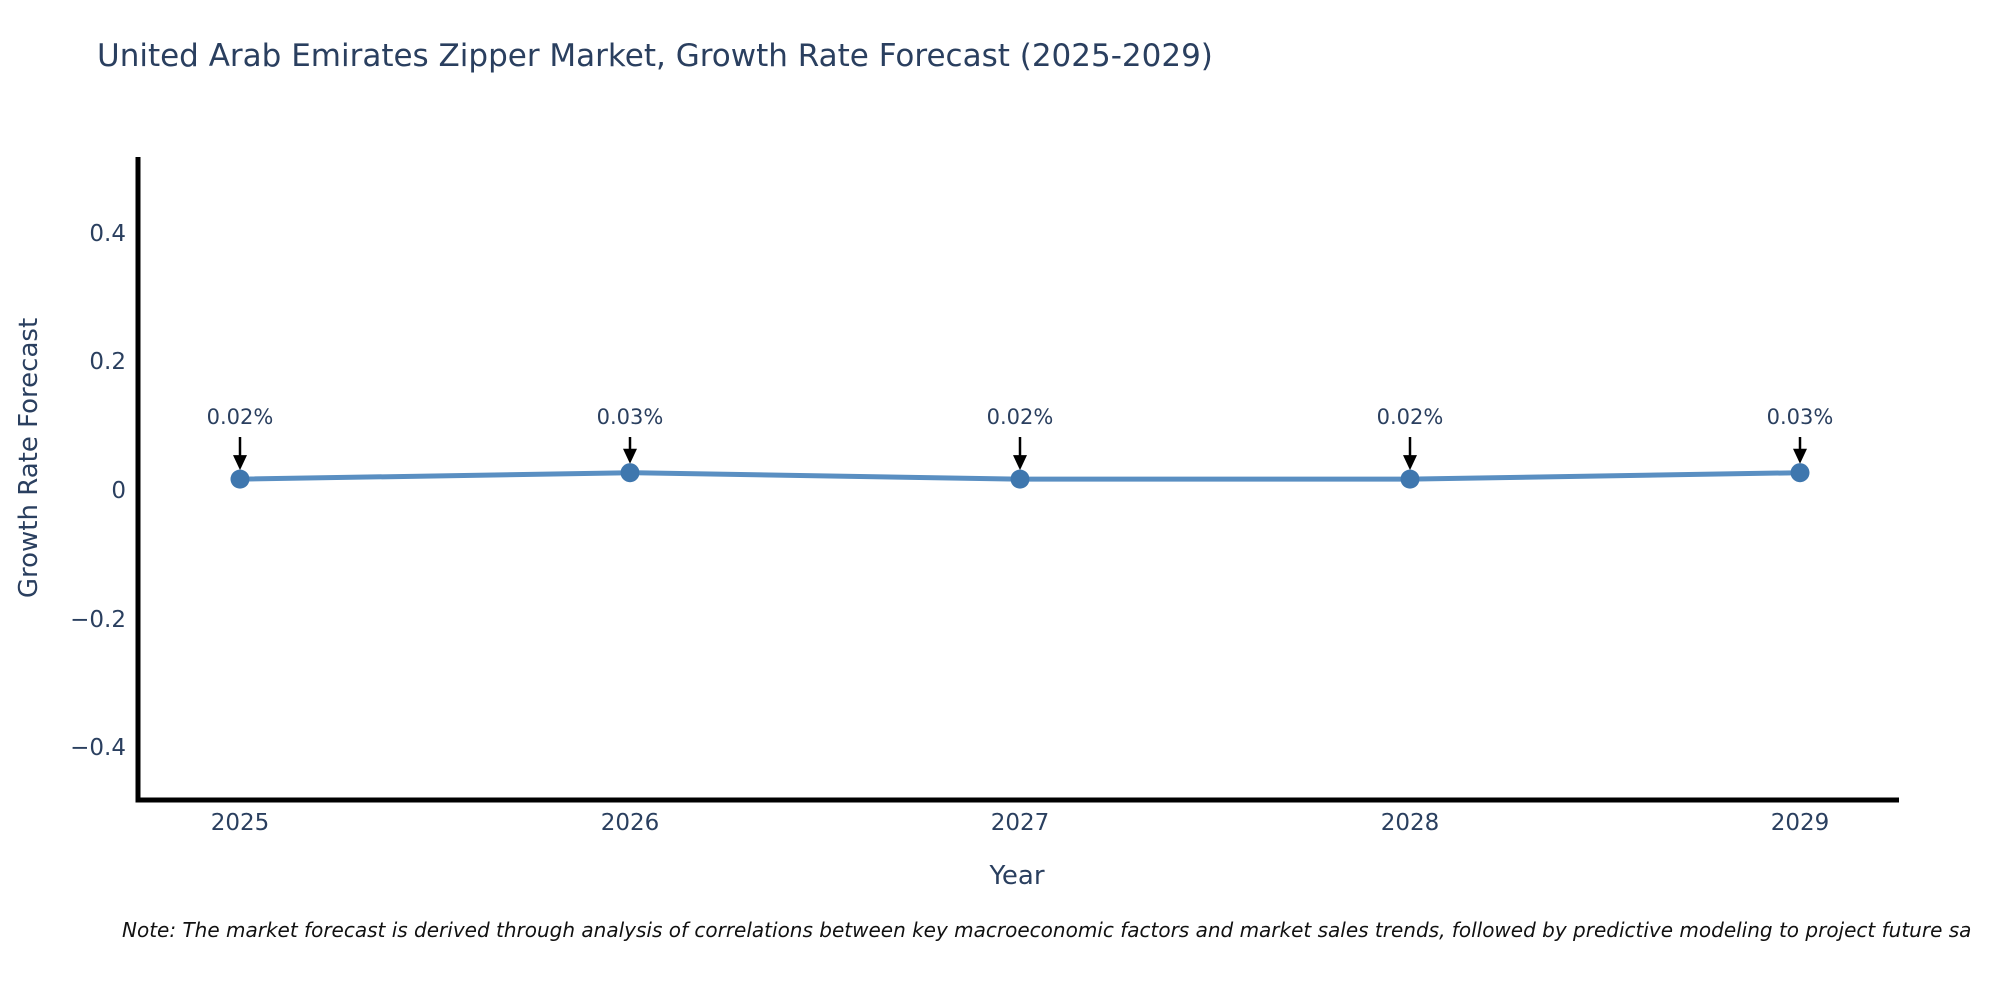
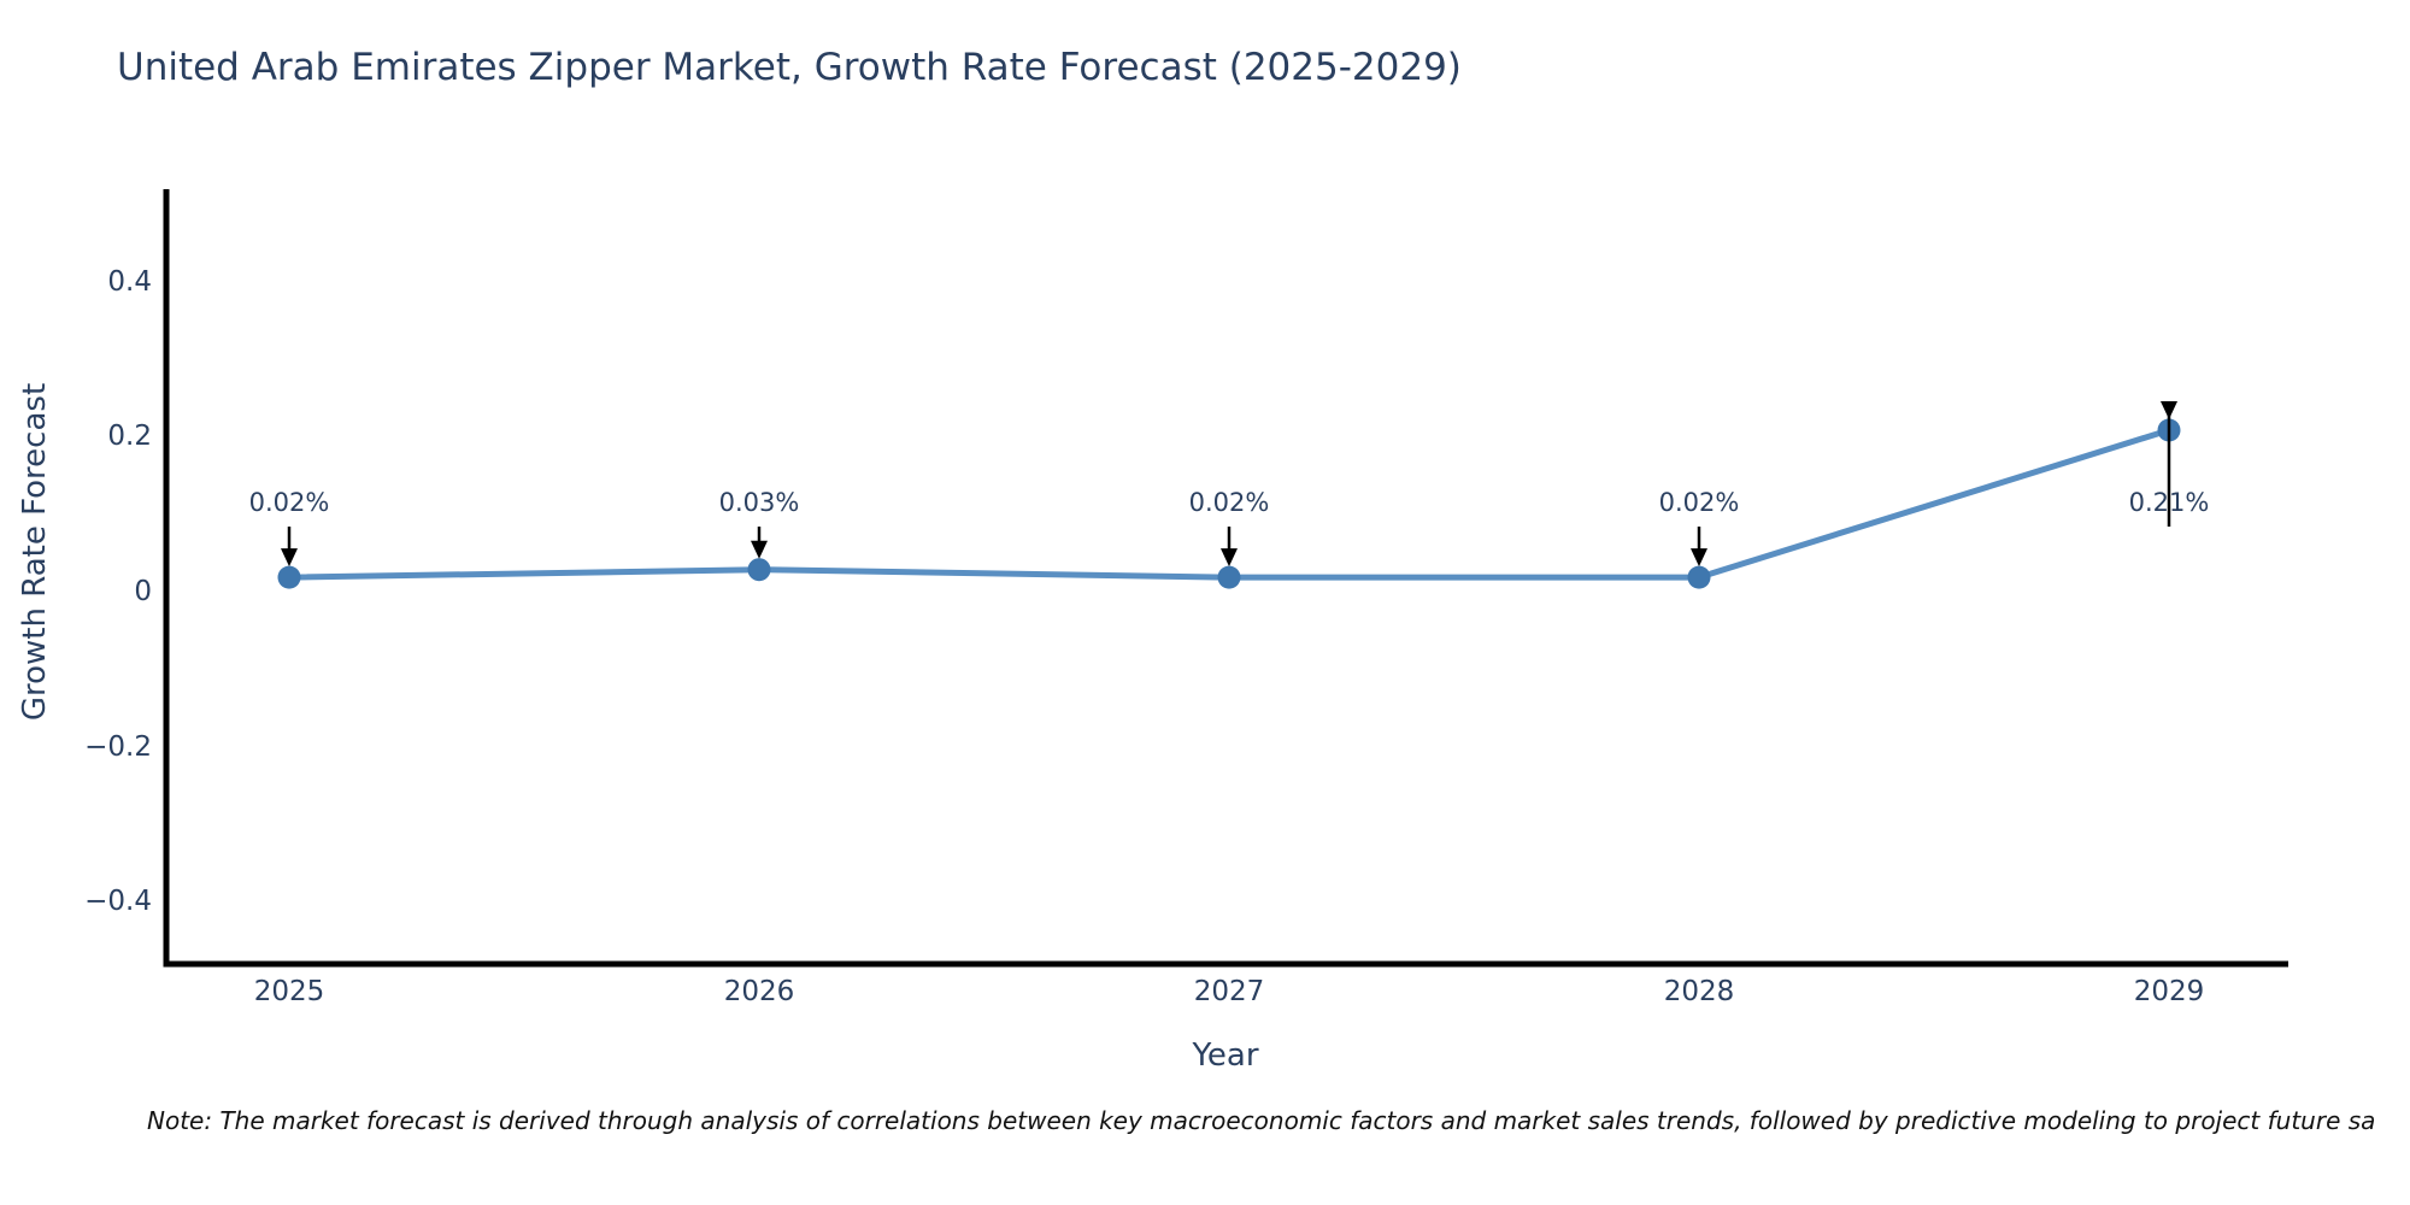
2029: 0.03% -> 0.21%
